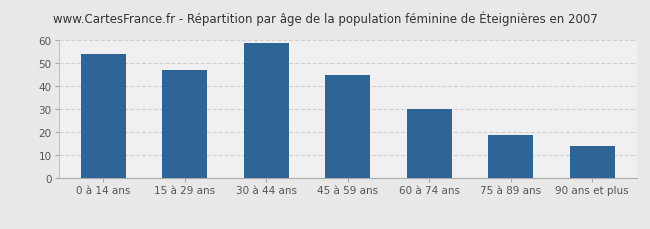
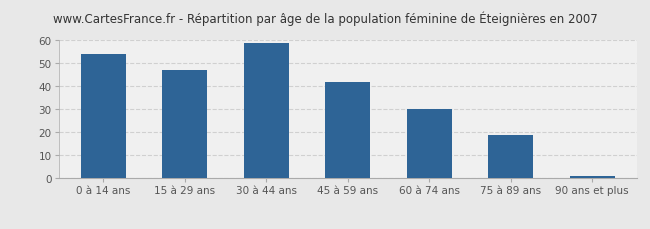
45 à 59 ans: 45 -> 42
90 ans et plus: 14 -> 1
